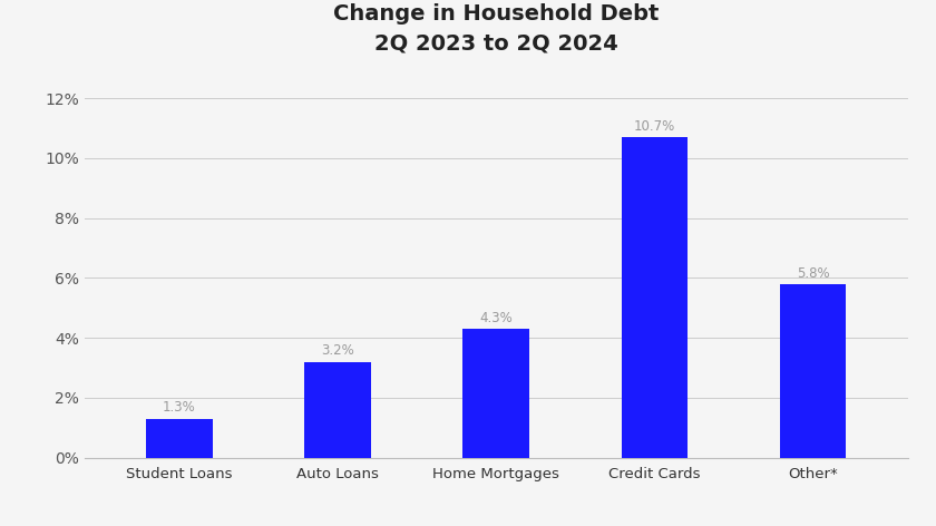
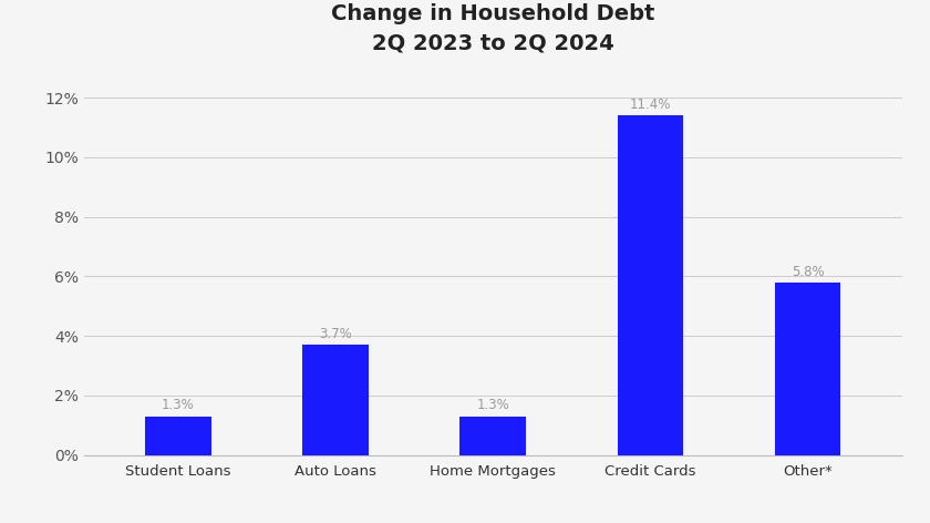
Auto Loans: 3.2% -> 3.7%
Home Mortgages: 4.3% -> 1.3%
Credit Cards: 10.7% -> 11.4%
